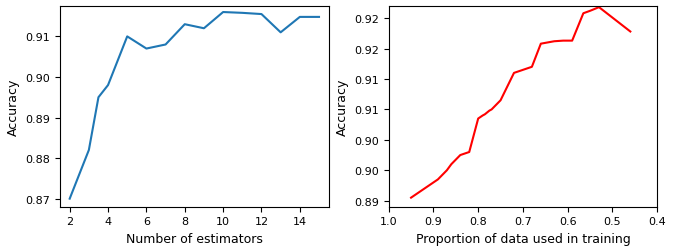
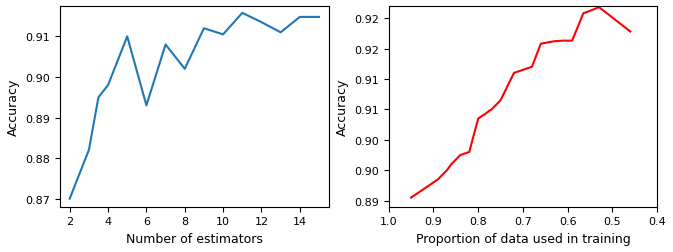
6: 0.9070 -> 0.8930
8: 0.9130 -> 0.9020
10: 0.9160 -> 0.9105
12: 0.9155 -> 0.9135
